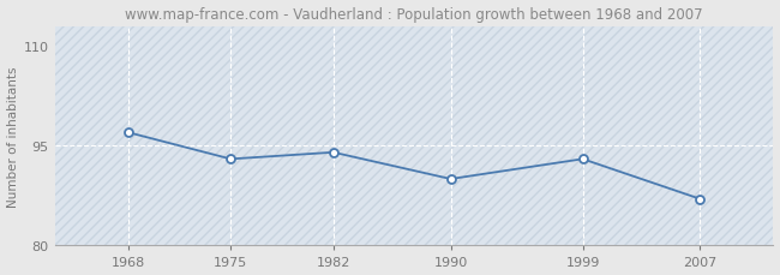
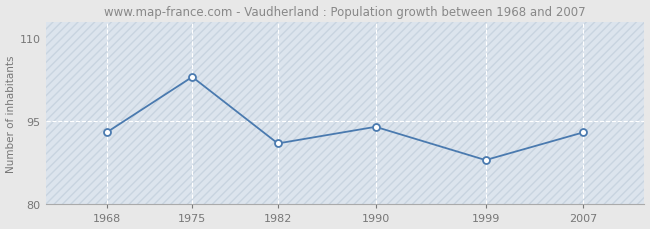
1968: 97 -> 93
1975: 93 -> 103
1982: 94 -> 91
1990: 90 -> 94
1999: 93 -> 88
2007: 87 -> 93
